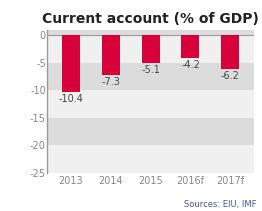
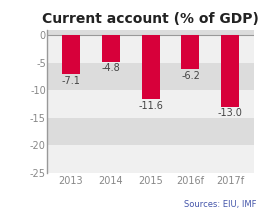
2013: -10.4 -> -7.1
2014: -7.3 -> -4.8
2015: -5.1 -> -11.6
2016f: -4.2 -> -6.2
2017f: -6.2 -> -13.0
